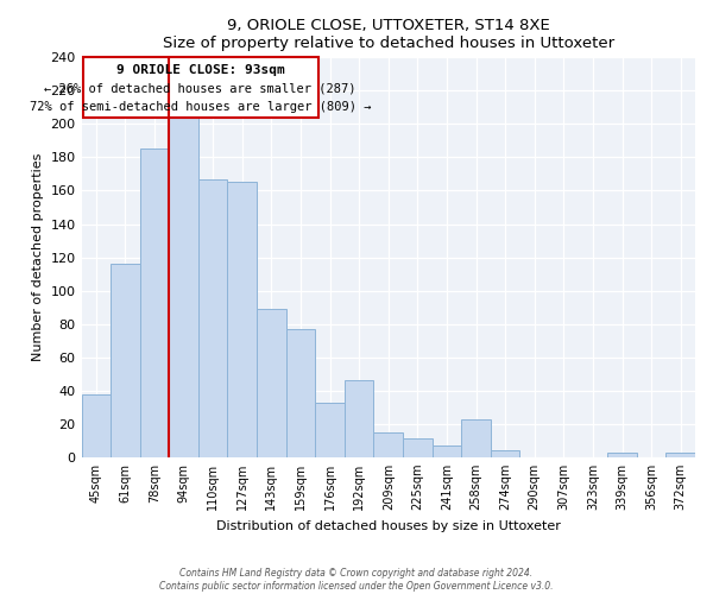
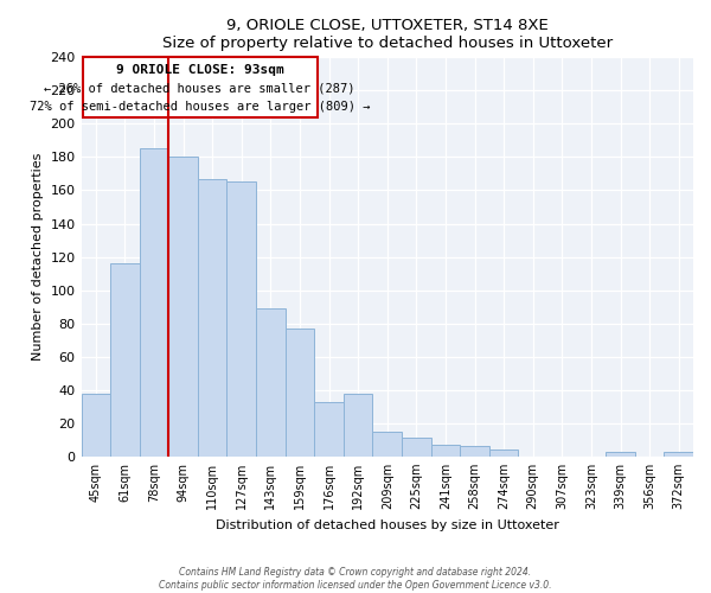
94sqm: 205 -> 180
192sqm: 46 -> 38
258sqm: 23 -> 6
